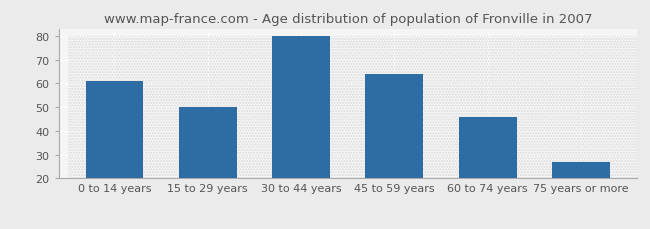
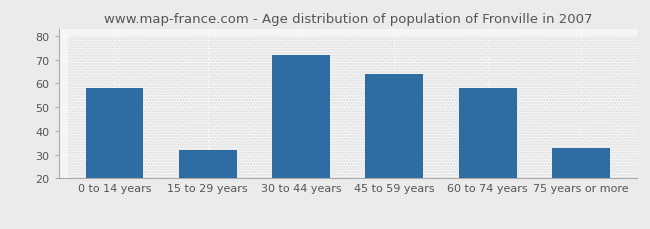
0 to 14 years: 61 -> 58
15 to 29 years: 50 -> 32
30 to 44 years: 80 -> 72
60 to 74 years: 46 -> 58
75 years or more: 27 -> 33
